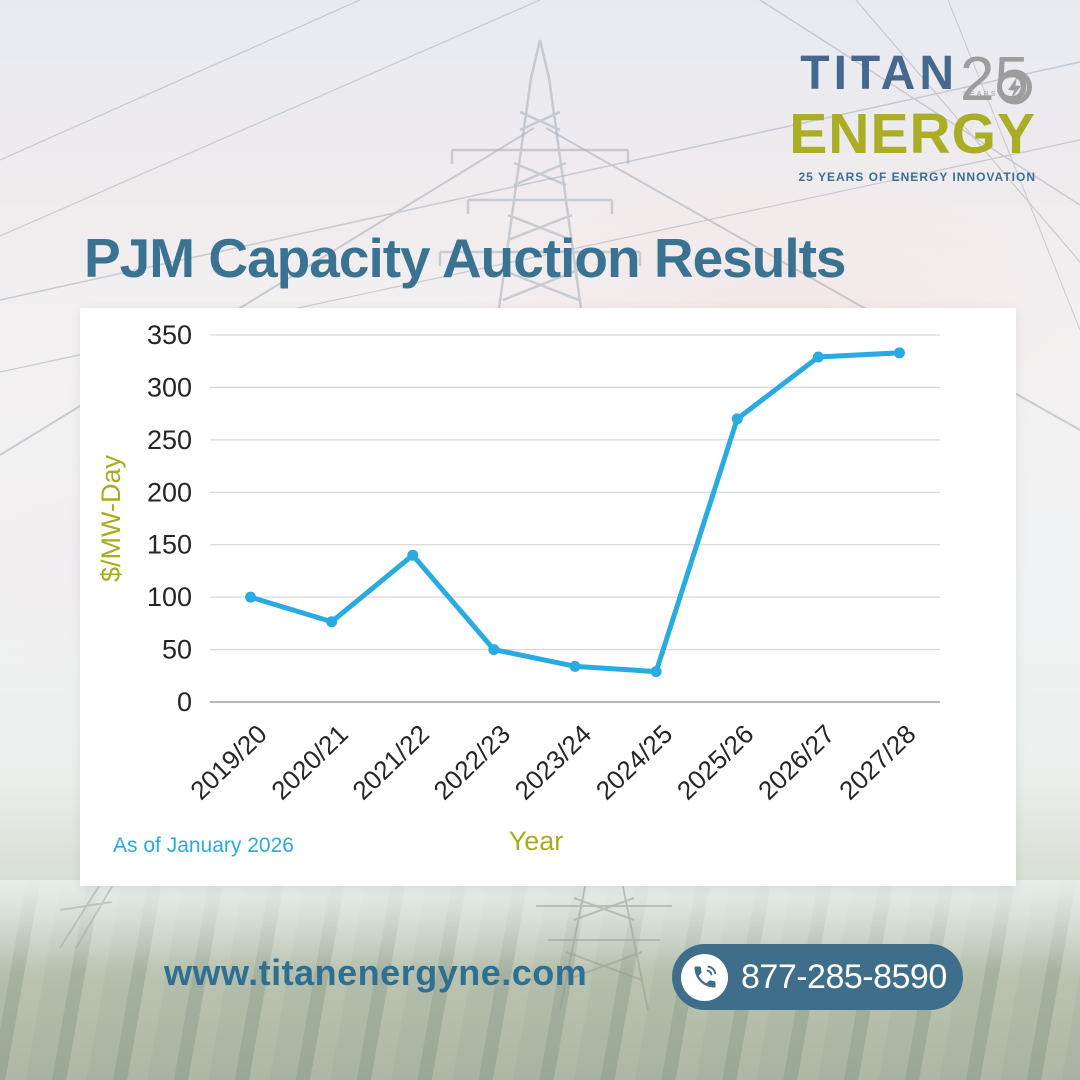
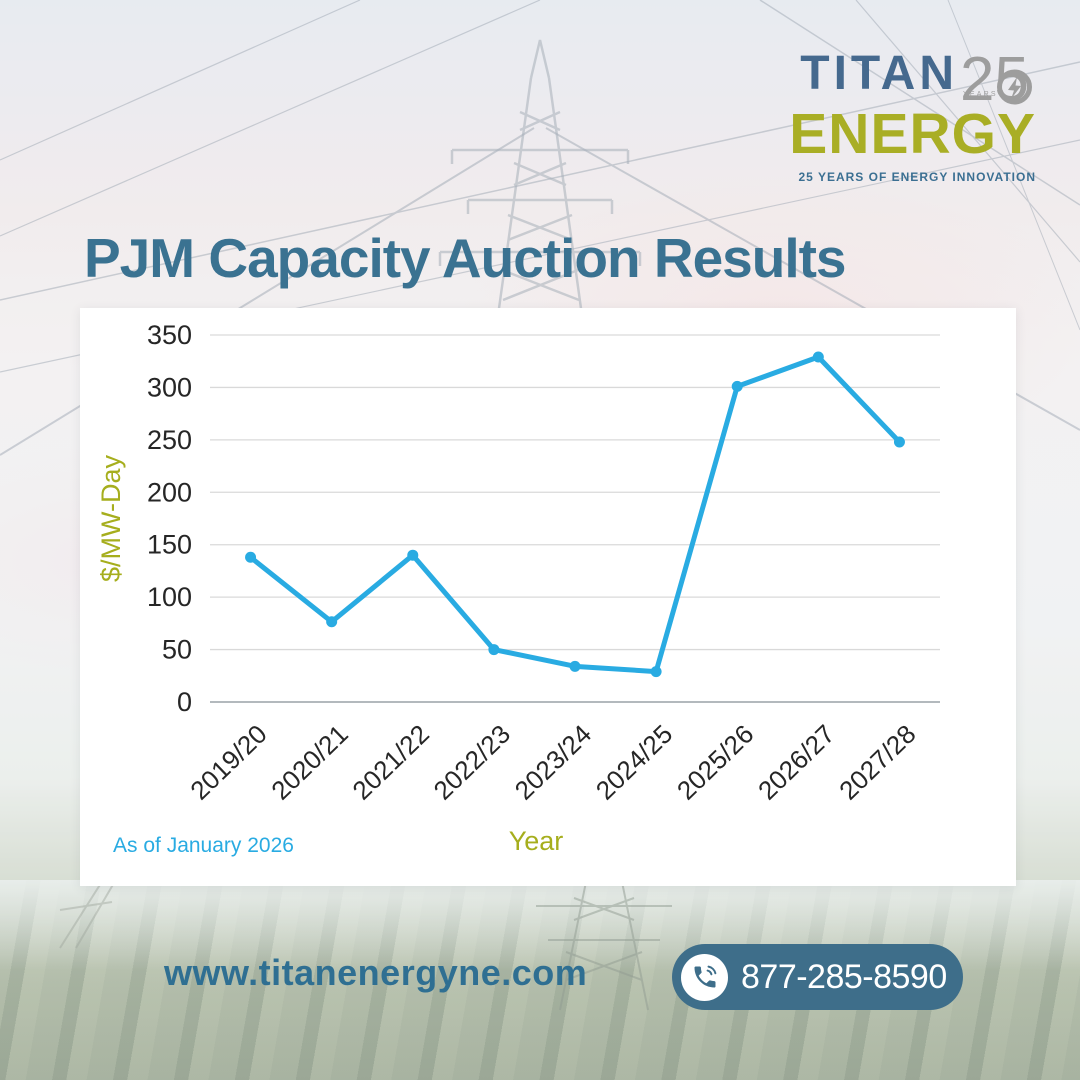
2019/20: 100 -> 138
2025/26: 270 -> 301
2027/28: 333 -> 248
